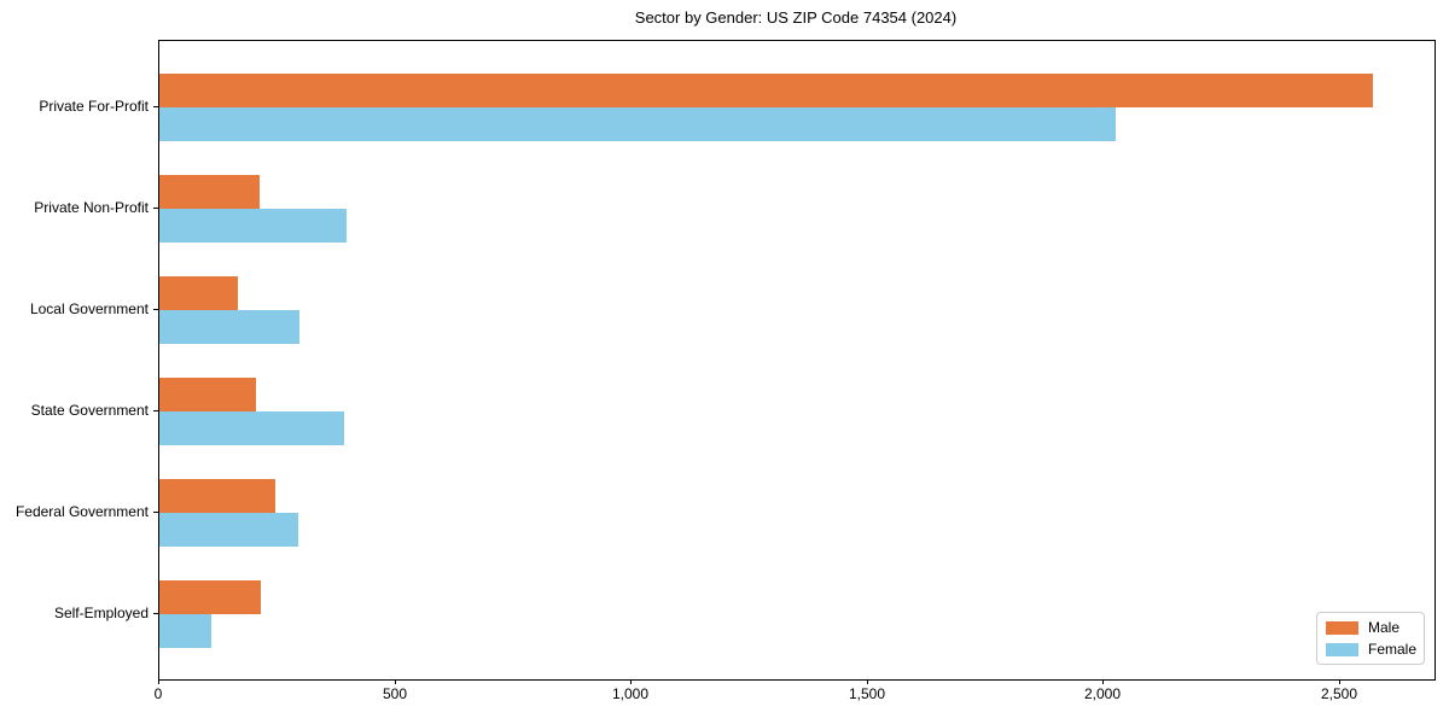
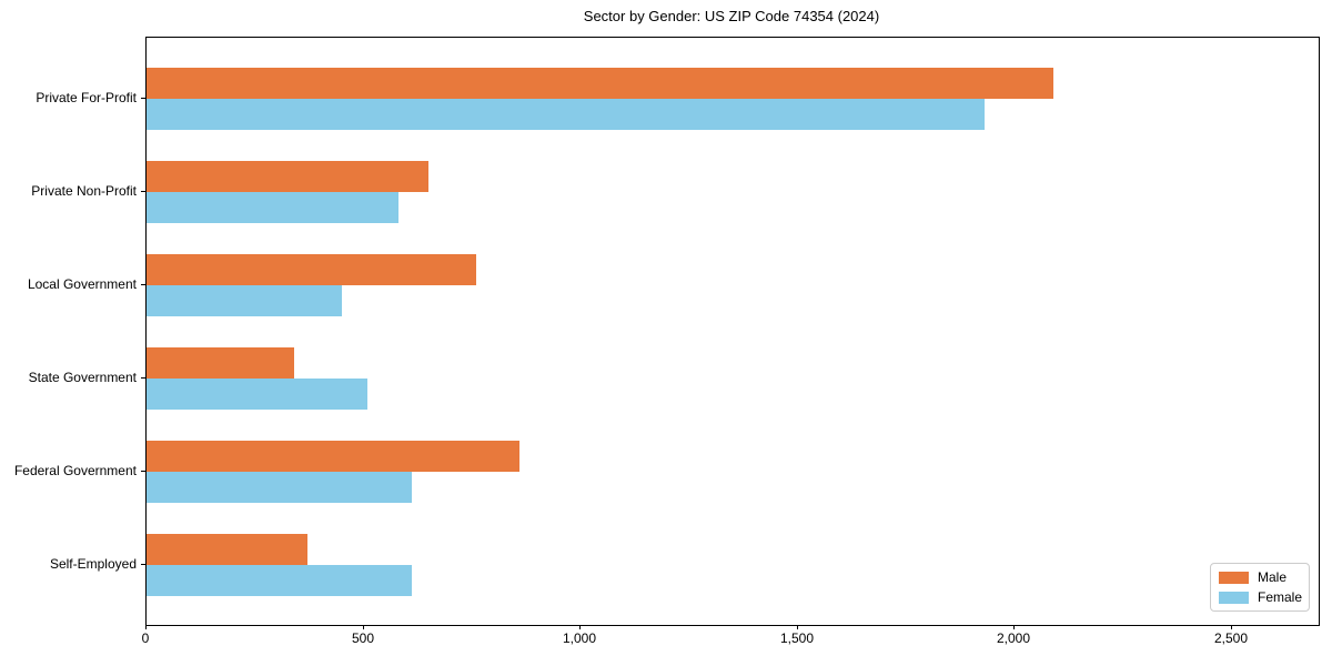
Male/Private For-Profit: 2570 -> 2090
Female/Private For-Profit: 2020 -> 1930
Male/Private Non-Profit: 210 -> 650
Female/Private Non-Profit: 400 -> 580
Male/Local Government: 160 -> 760
Female/Local Government: 300 -> 450
Male/State Government: 200 -> 340
Female/State Government: 390 -> 510
Male/Federal Government: 250 -> 860
Female/Federal Government: 300 -> 610
Male/Self-Employed: 220 -> 370
Female/Self-Employed: 110 -> 610
